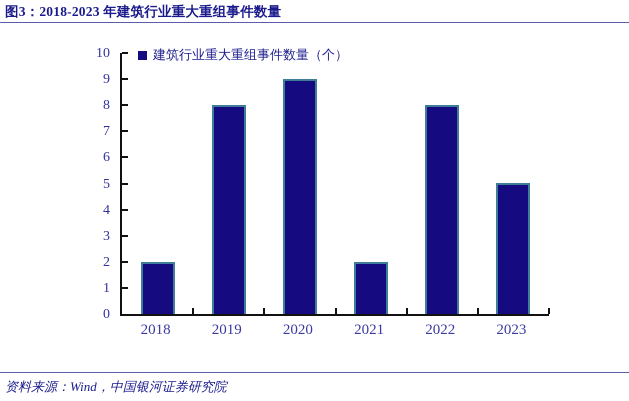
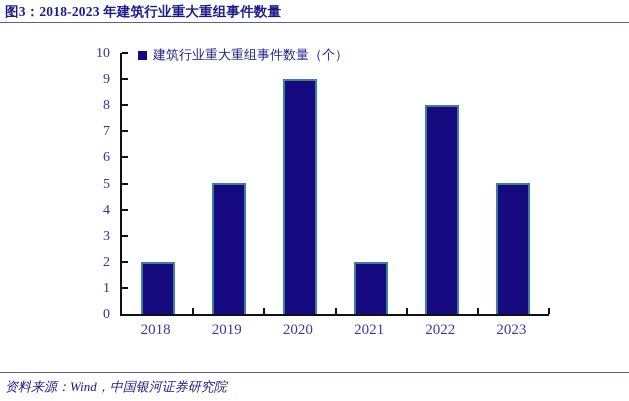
2019: 8 -> 5
